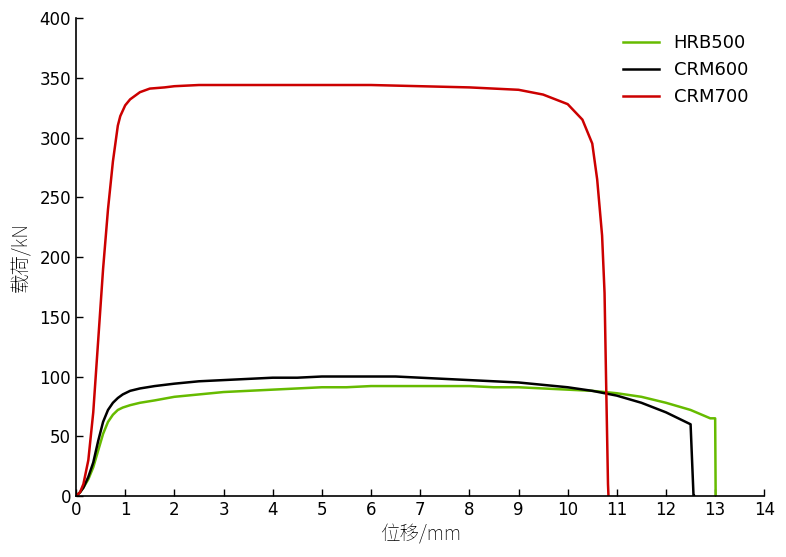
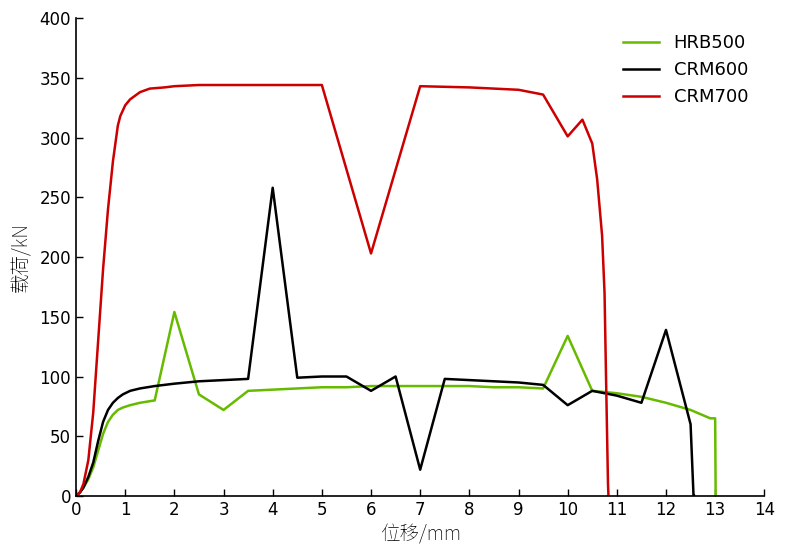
HRB500/2: 83 -> 154
HRB500/3: 87 -> 72
CRM600/4: 99 -> 258
CRM600/6: 100 -> 88
CRM700/6: 344 -> 203
CRM600/7: 99 -> 22
HRB500/10: 89 -> 134
CRM600/10: 91 -> 76
CRM700/10: 328 -> 301
CRM600/12: 70 -> 139
